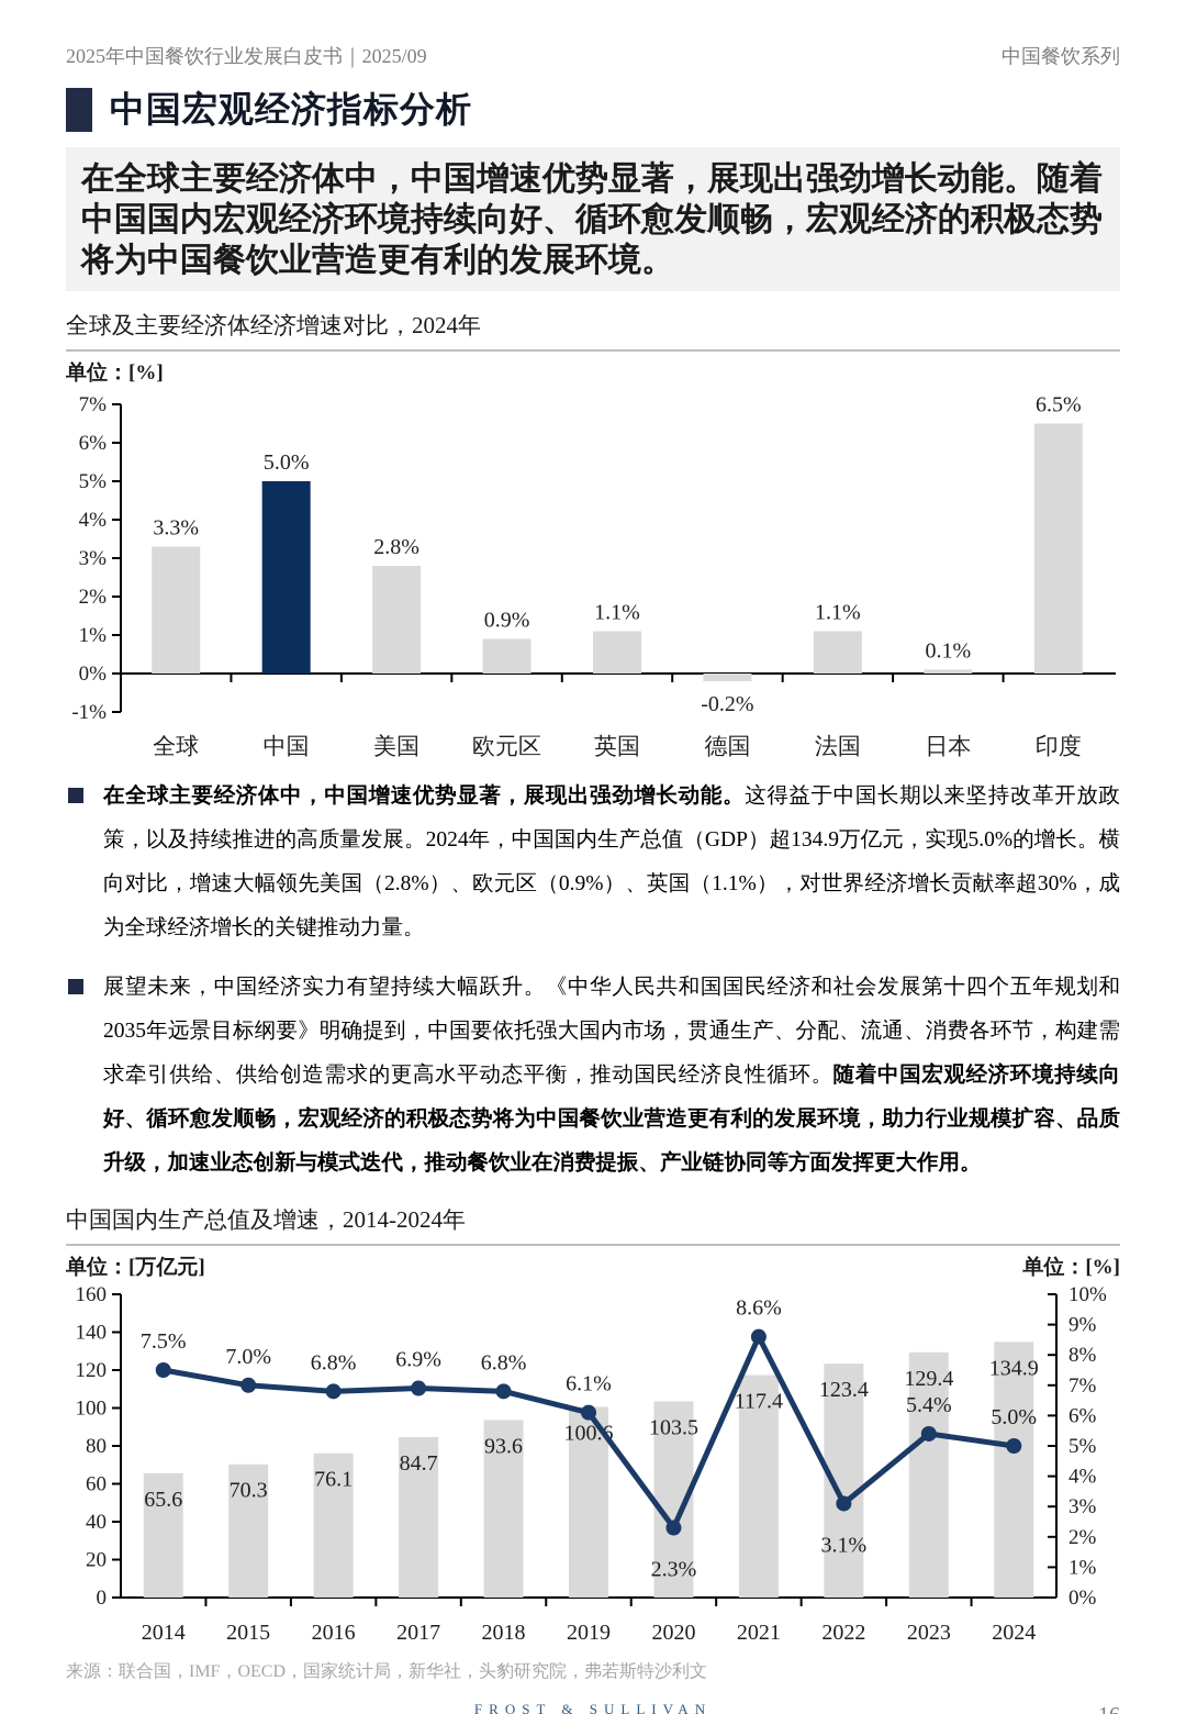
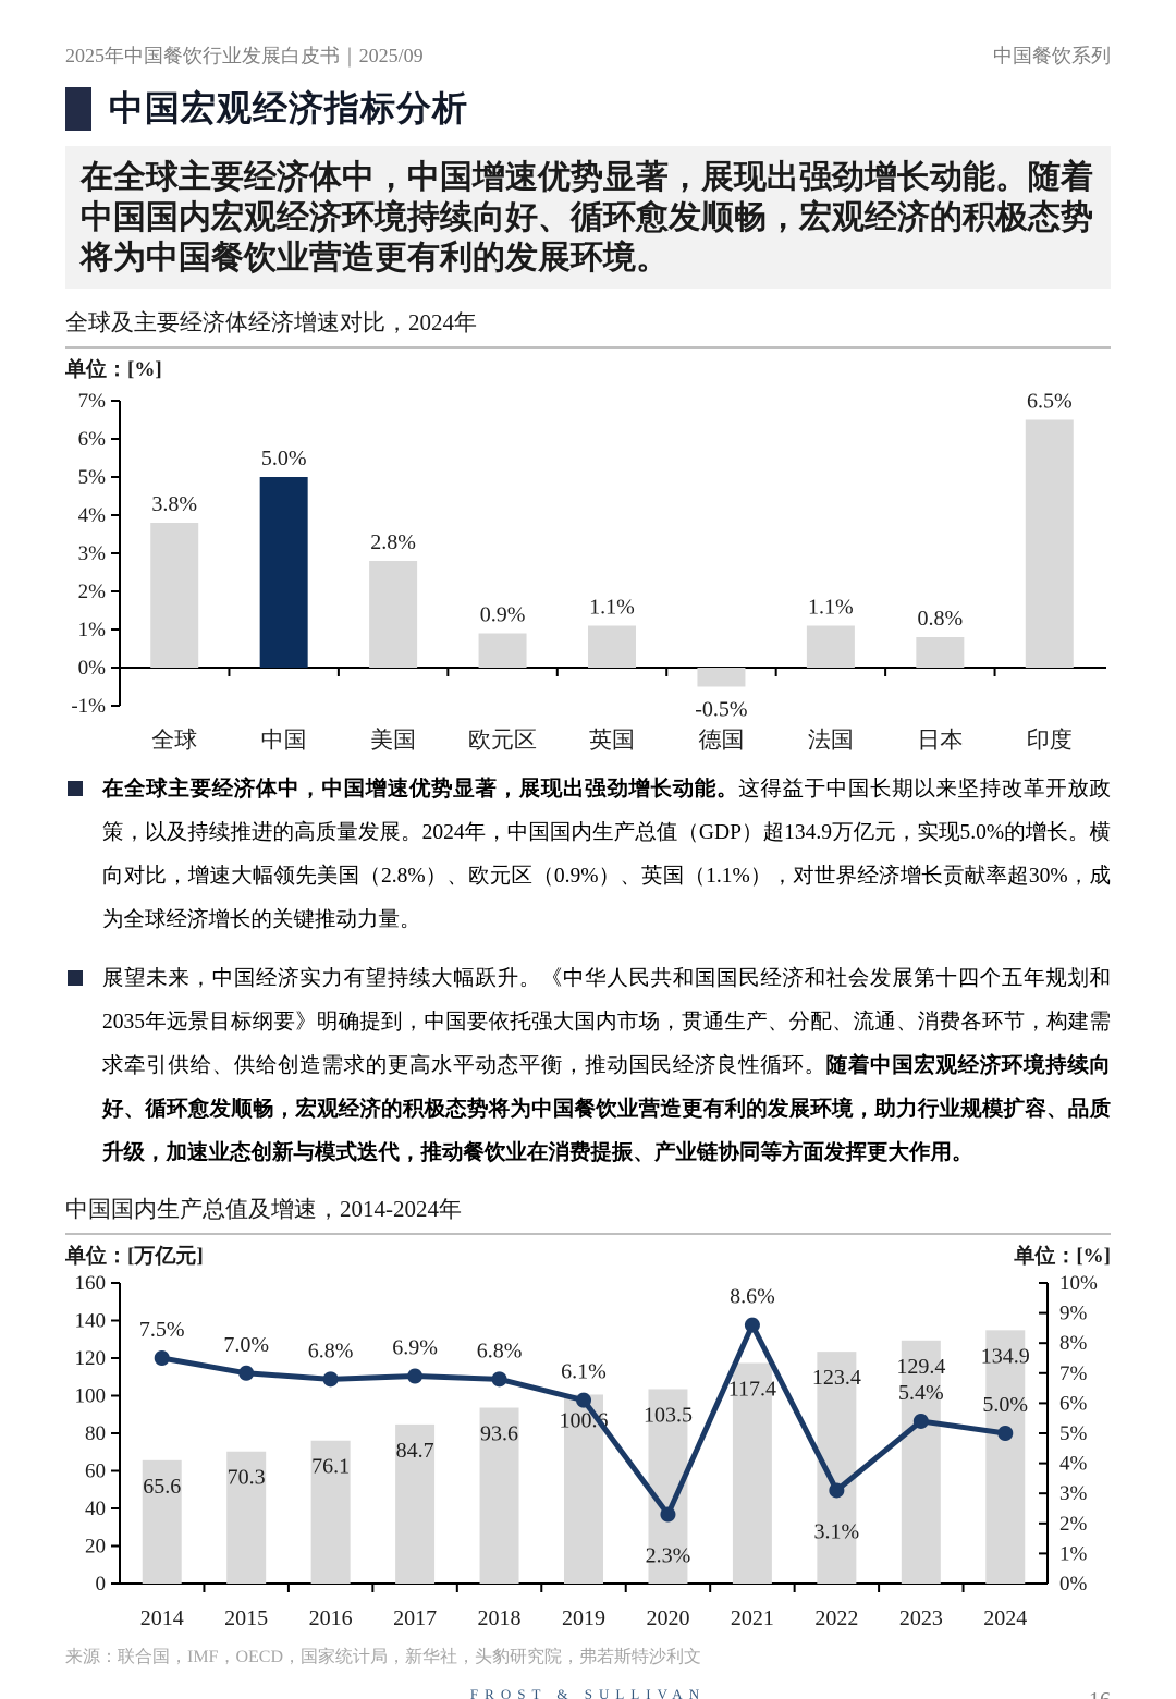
全球及主要经济体经济增速对比，2024年/全球: 3.3% -> 3.8%
全球及主要经济体经济增速对比，2024年/德国: -0.2% -> -0.5%
全球及主要经济体经济增速对比，2024年/日本: 0.1% -> 0.8%
